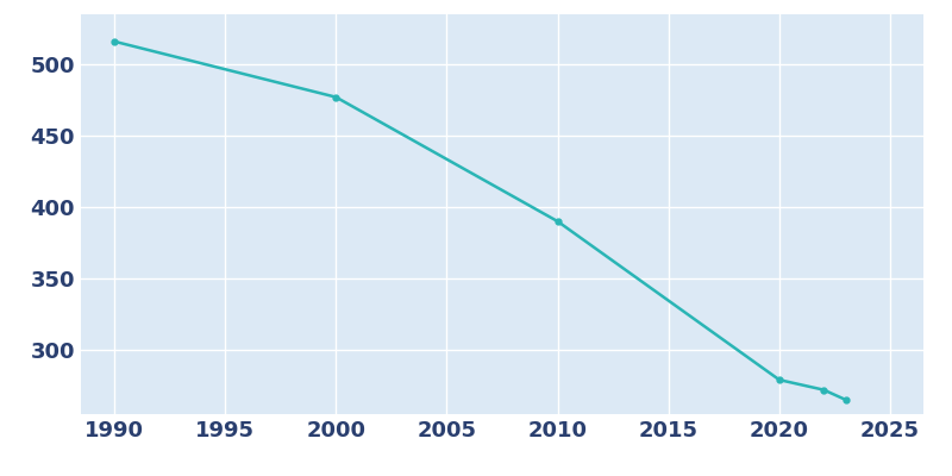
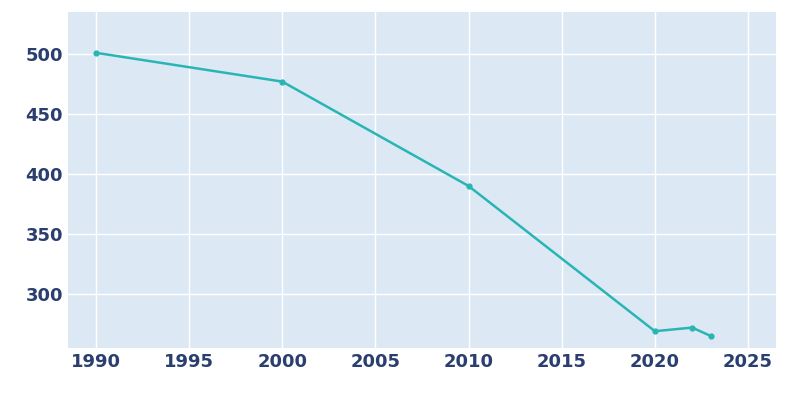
1990: 516 -> 501
2020: 279 -> 269
